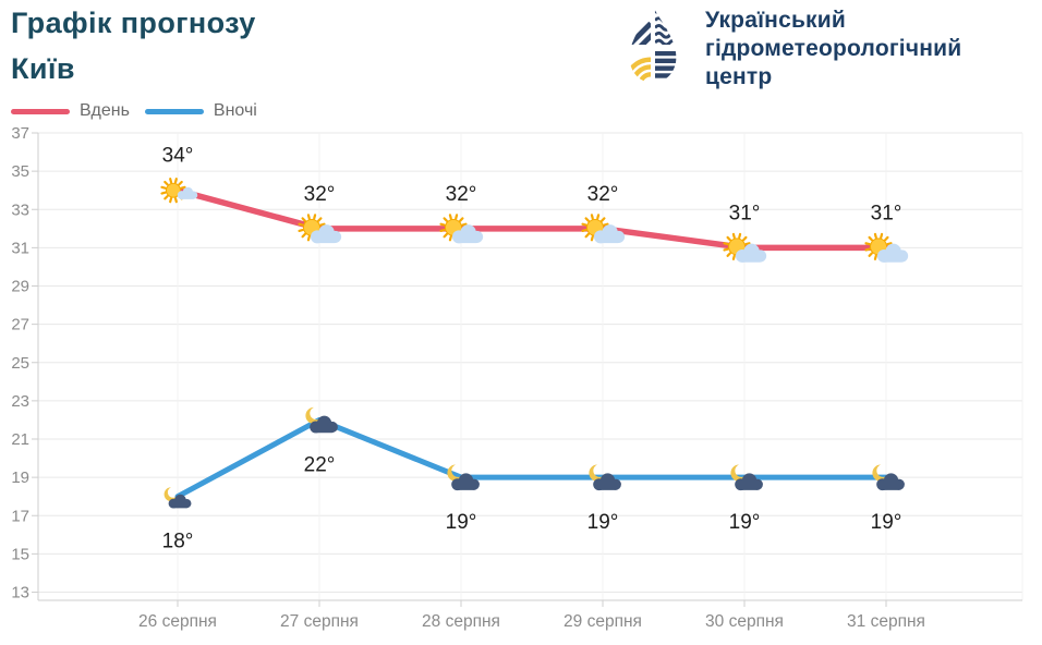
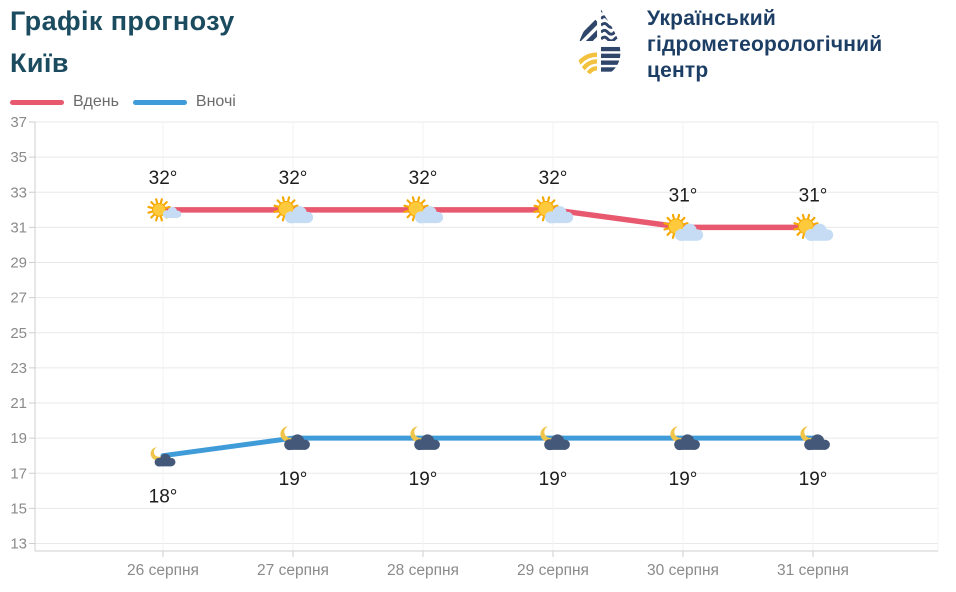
Вдень/26 серпня: 34° -> 32°
Вночі/27 серпня: 22° -> 19°
